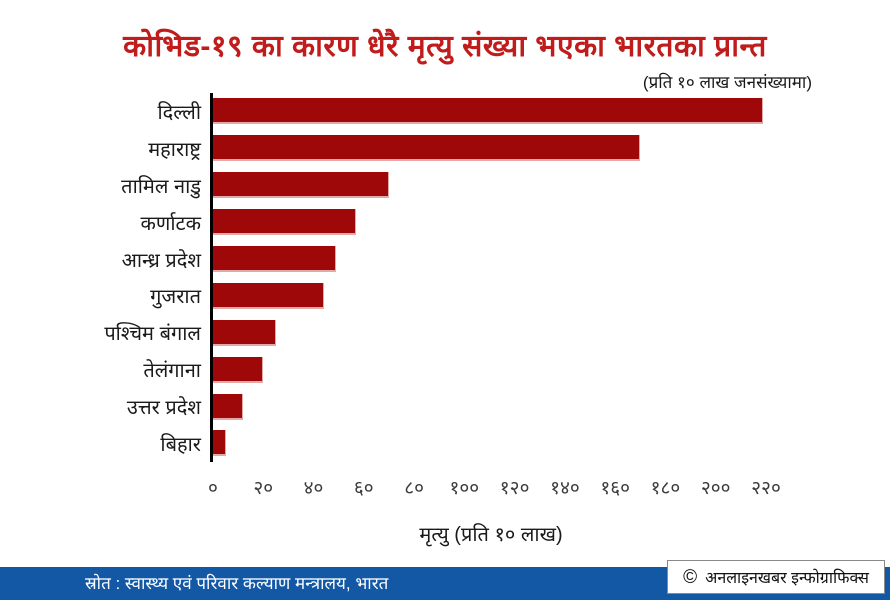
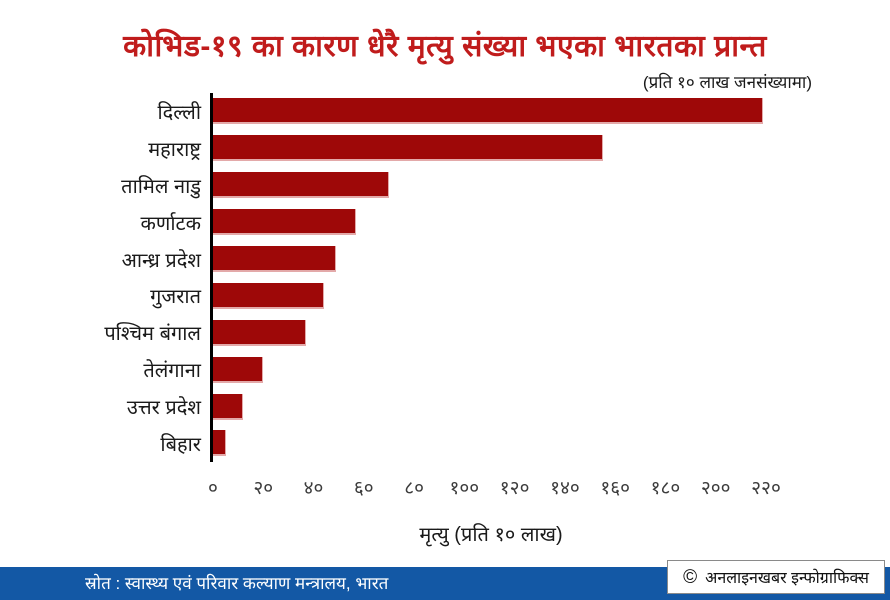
महाराष्ट्र: 170 -> 155
पश्चिम बंगाल: 25 -> 37
